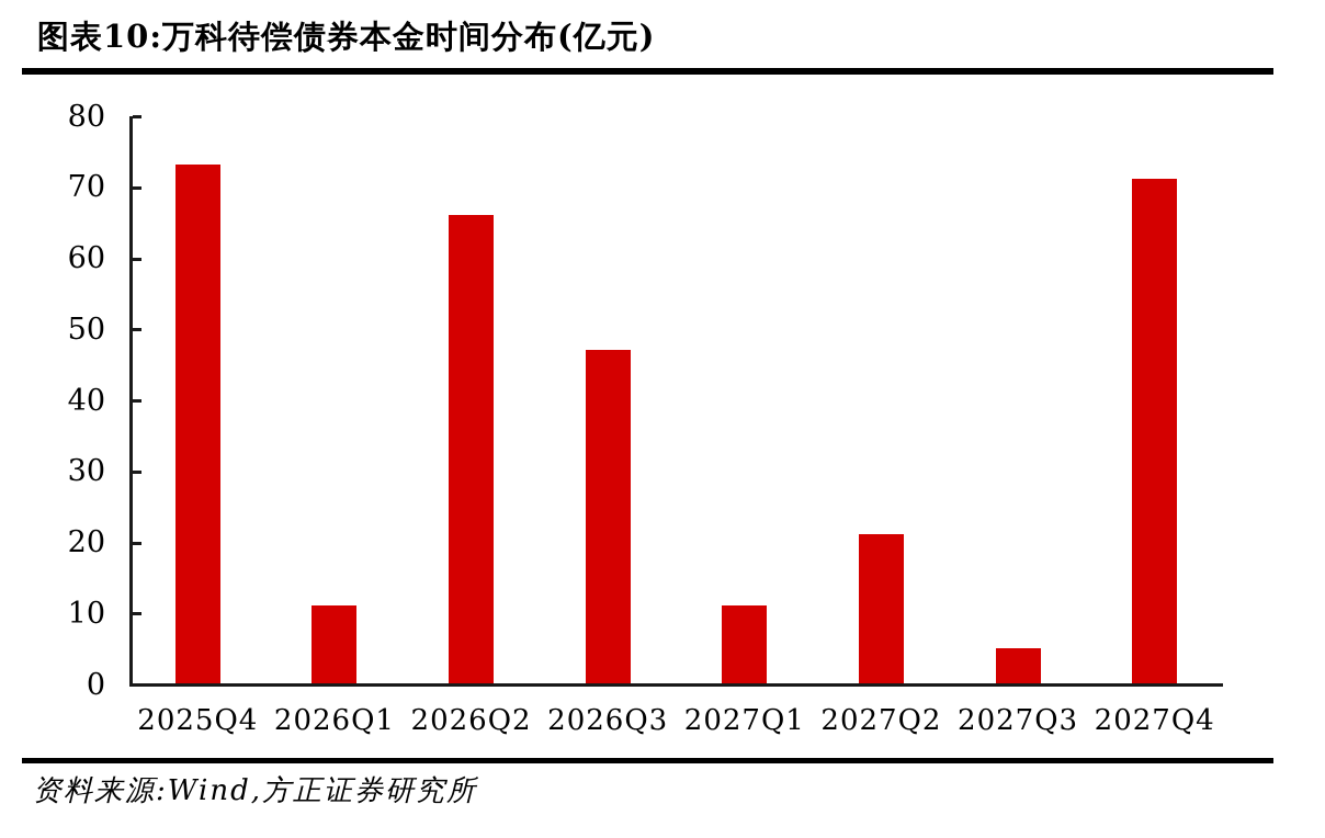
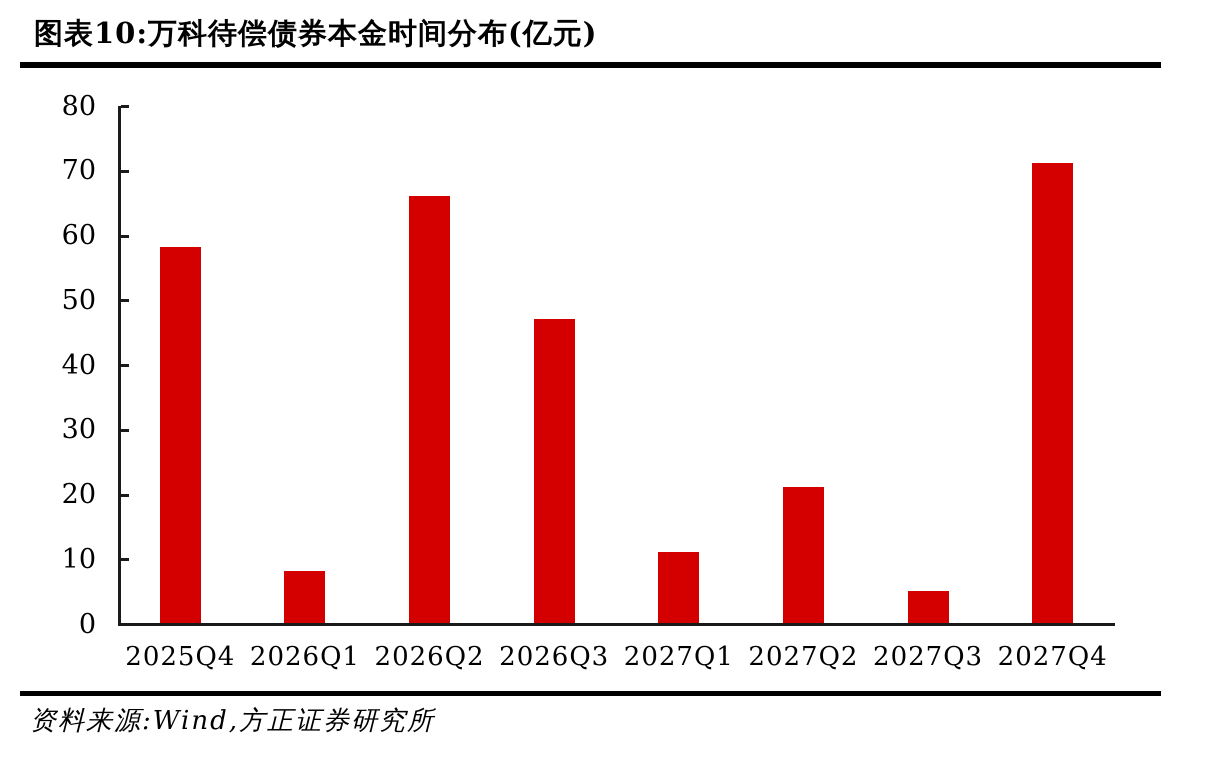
2025Q4: 73 -> 58
2026Q1: 11 -> 8
